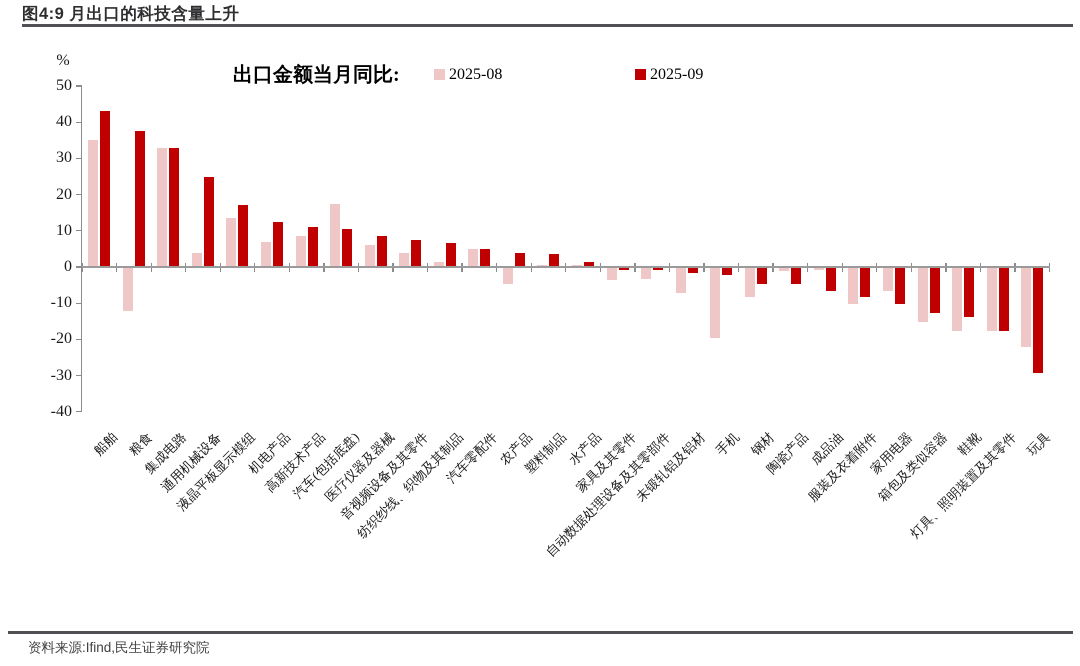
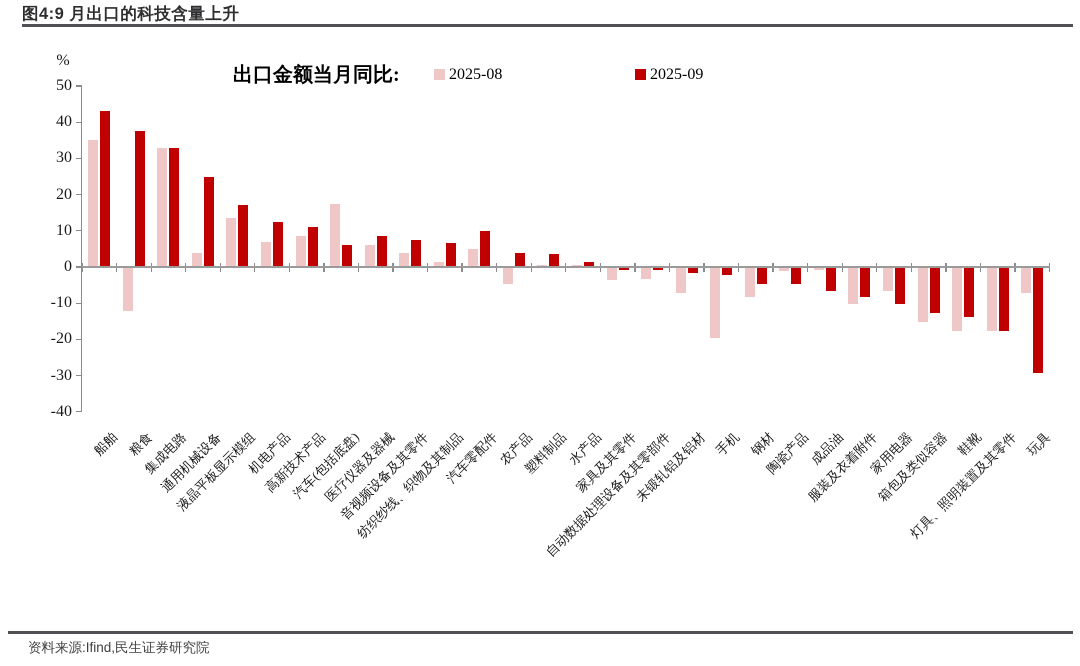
2025-09/汽车(包括底盘): 10 -> 6
2025-09/汽车零配件: 5 -> 10
2025-08/玩具: -22 -> -7
